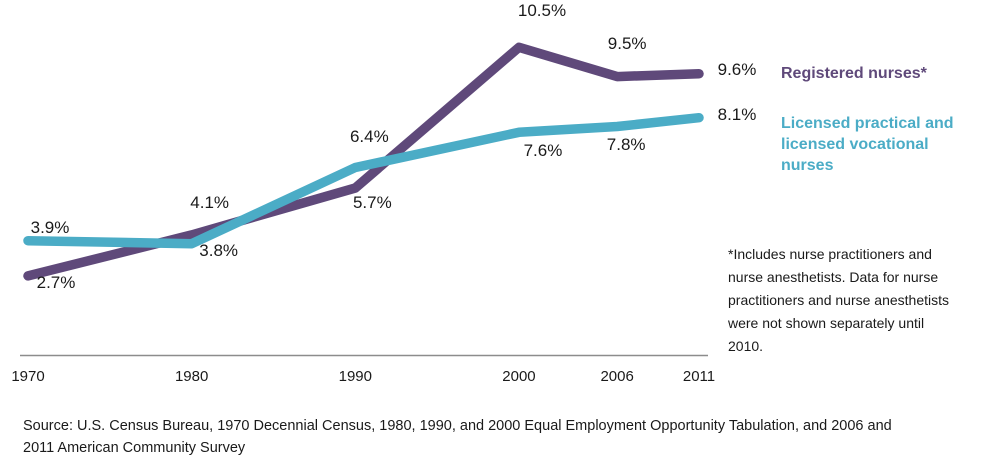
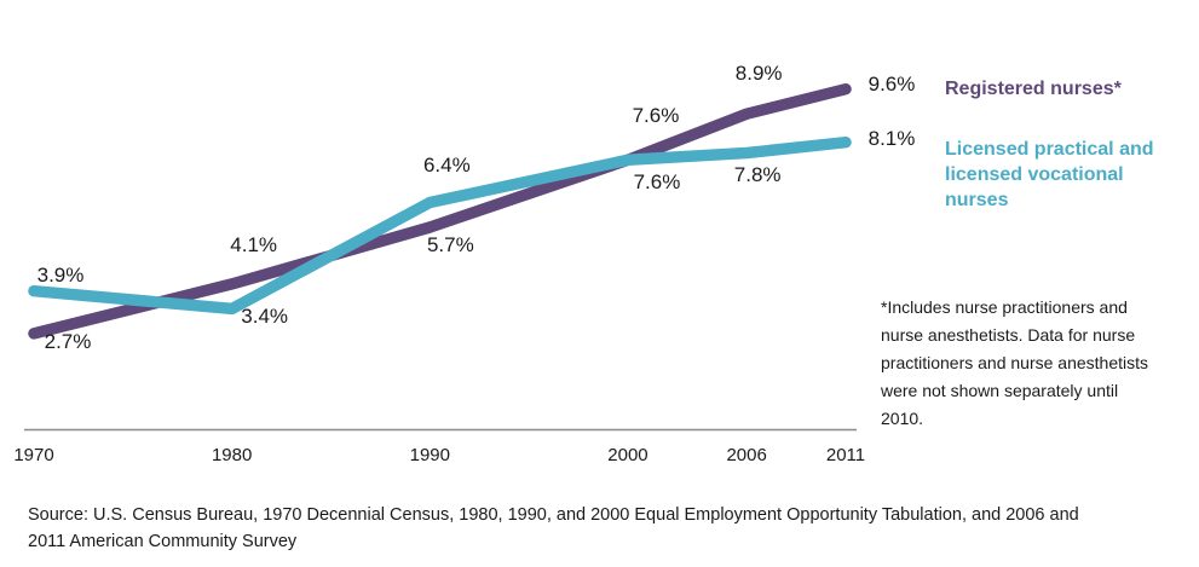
Licensed practical and licensed vocational nurses/1980: 3.8% -> 3.4%
Registered nurses*/2000: 10.5% -> 7.6%
Registered nurses*/2006: 9.5% -> 8.9%
